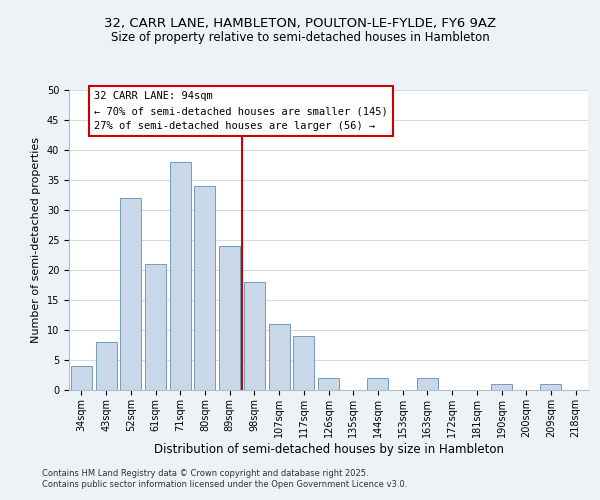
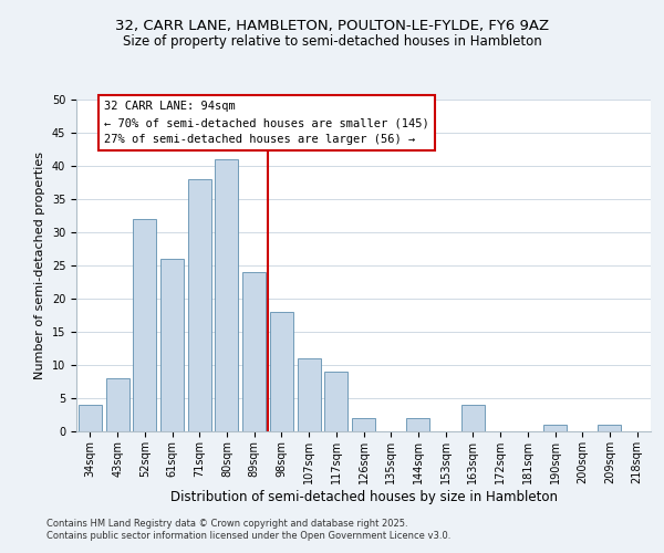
61sqm: 21 -> 26
80sqm: 34 -> 41
163sqm: 2 -> 4
